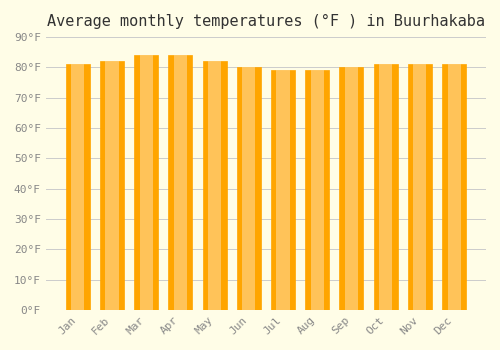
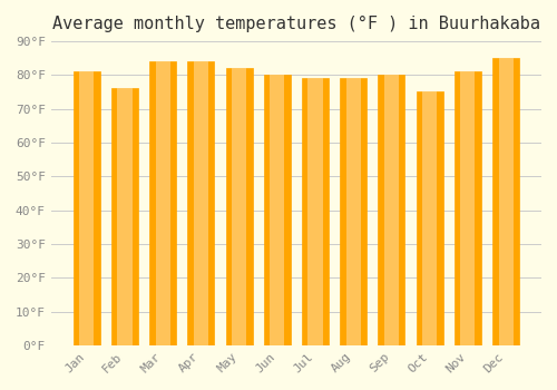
Feb: 82°F -> 76°F
Oct: 81°F -> 75°F
Dec: 81°F -> 85°F
